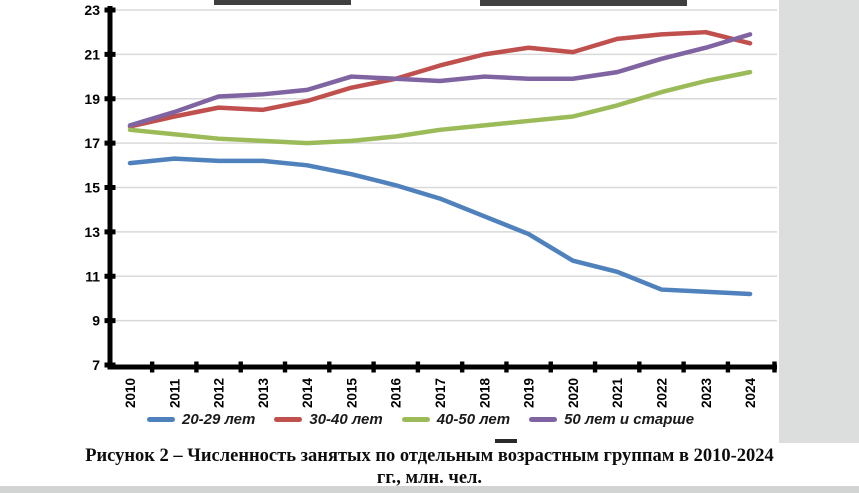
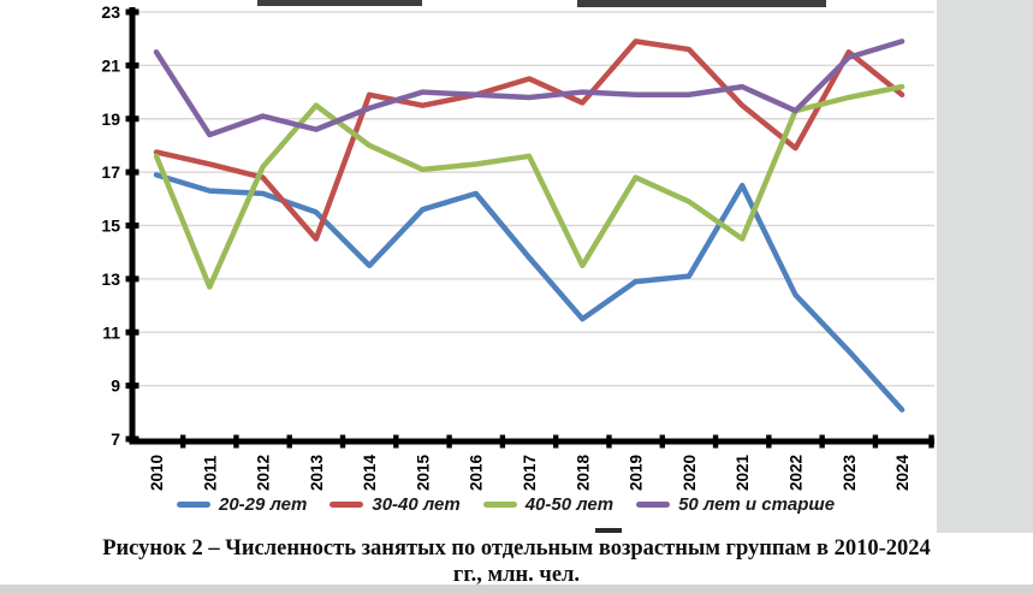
20-29 лет/2010: 16.1 -> 16.9
50 лет и старше/2010: 17.8 -> 21.5
30-40 лет/2011: 18.2 -> 17.3
40-50 лет/2011: 17.4 -> 12.7
30-40 лет/2012: 18.6 -> 16.8
20-29 лет/2013: 16.2 -> 15.5
30-40 лет/2013: 18.5 -> 14.5
40-50 лет/2013: 17.1 -> 19.5
50 лет и старше/2013: 19.2 -> 18.6
20-29 лет/2014: 16.0 -> 13.5
30-40 лет/2014: 18.9 -> 19.9
40-50 лет/2014: 17.0 -> 18.0
20-29 лет/2016: 15.1 -> 16.2
20-29 лет/2017: 14.5 -> 13.8
20-29 лет/2018: 13.7 -> 11.5
30-40 лет/2018: 21.0 -> 19.6
40-50 лет/2018: 17.8 -> 13.5
30-40 лет/2019: 21.3 -> 21.9
40-50 лет/2019: 18.0 -> 16.8
20-29 лет/2020: 11.7 -> 13.1
30-40 лет/2020: 21.1 -> 21.6
40-50 лет/2020: 18.2 -> 15.9
20-29 лет/2021: 11.2 -> 16.5
30-40 лет/2021: 21.7 -> 19.5
40-50 лет/2021: 18.7 -> 14.5
20-29 лет/2022: 10.4 -> 12.4
30-40 лет/2022: 21.9 -> 17.9
50 лет и старше/2022: 20.8 -> 19.3
30-40 лет/2023: 22.0 -> 21.5
20-29 лет/2024: 10.2 -> 8.1
30-40 лет/2024: 21.5 -> 19.9
